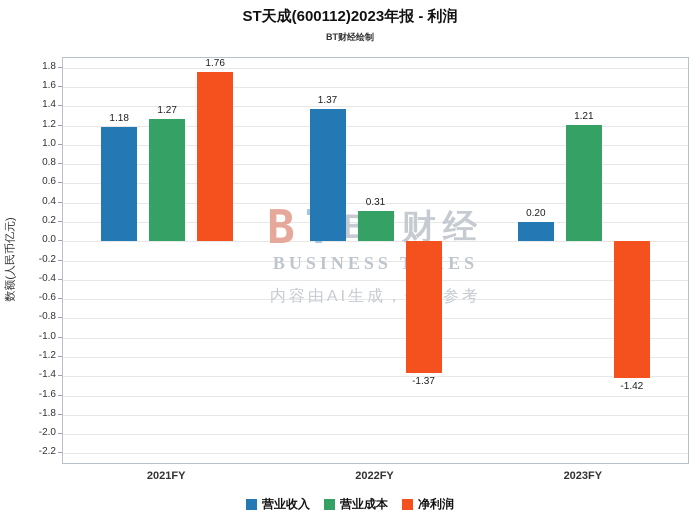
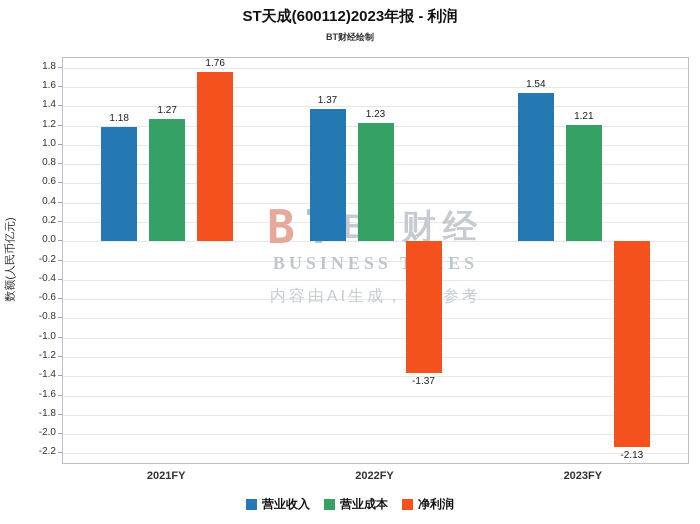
营业成本/2022FY: 0.31 -> 1.23
营业收入/2023FY: 0.20 -> 1.54
净利润/2023FY: -1.42 -> -2.13
